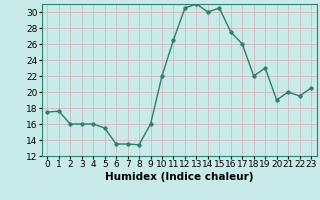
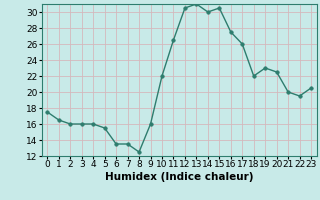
1: 17.6 -> 16.5
8: 13.4 -> 12.5
20: 19.0 -> 22.5
